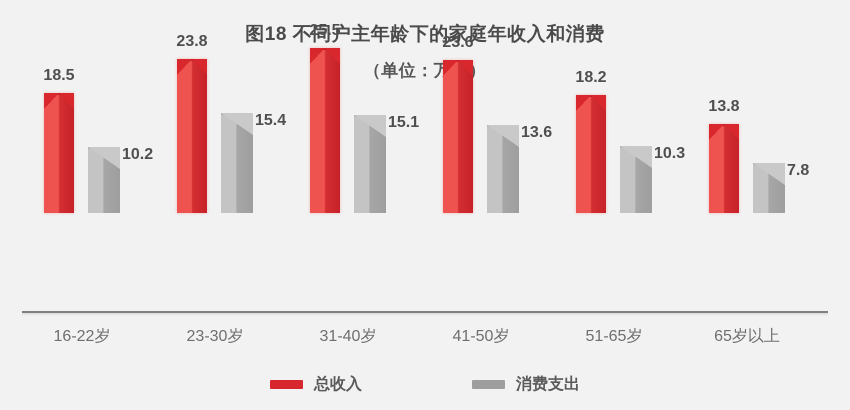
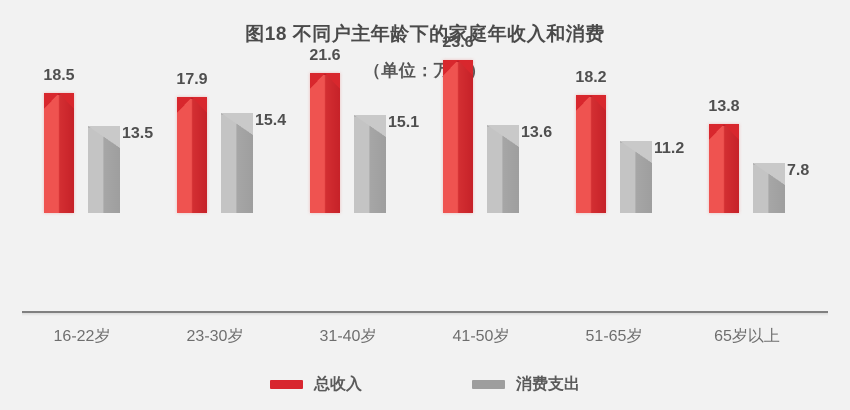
消费支出/16-22岁: 10.2 -> 13.5
总收入/23-30岁: 23.8 -> 17.9
总收入/31-40岁: 25.5 -> 21.6
消费支出/51-65岁: 10.3 -> 11.2
